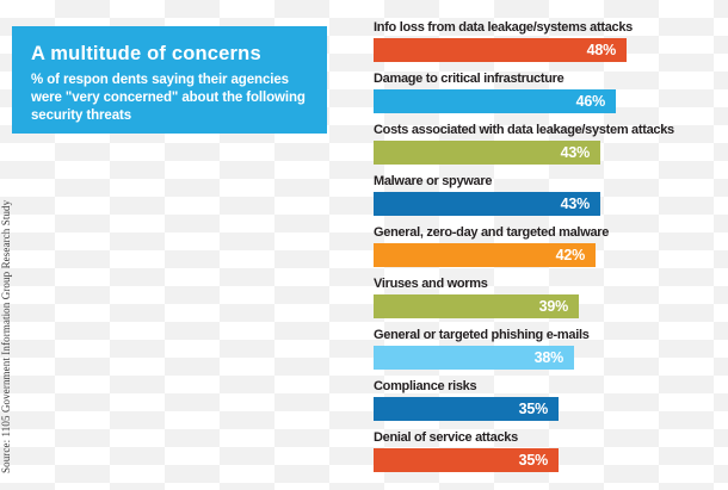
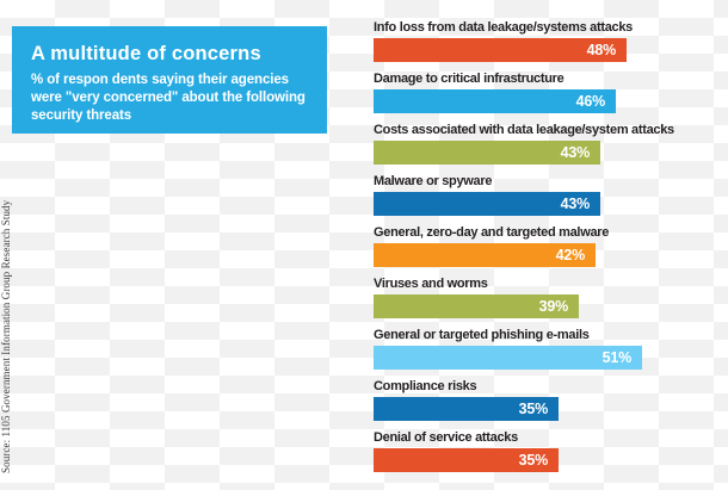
General or targeted phishing e-mails: 38% -> 51%
